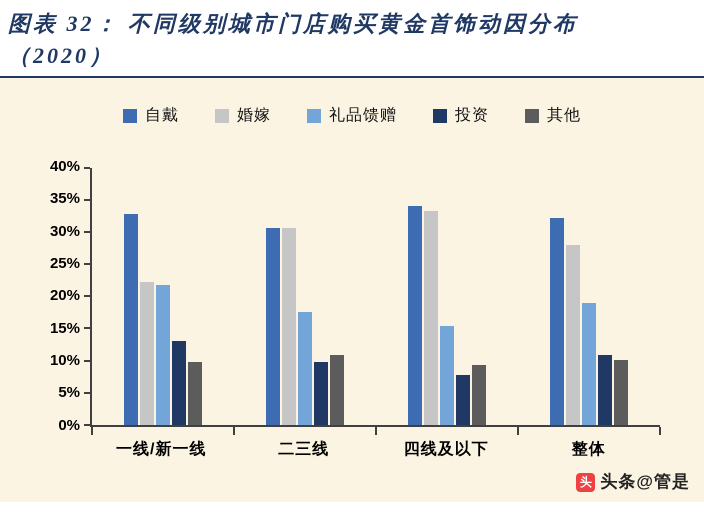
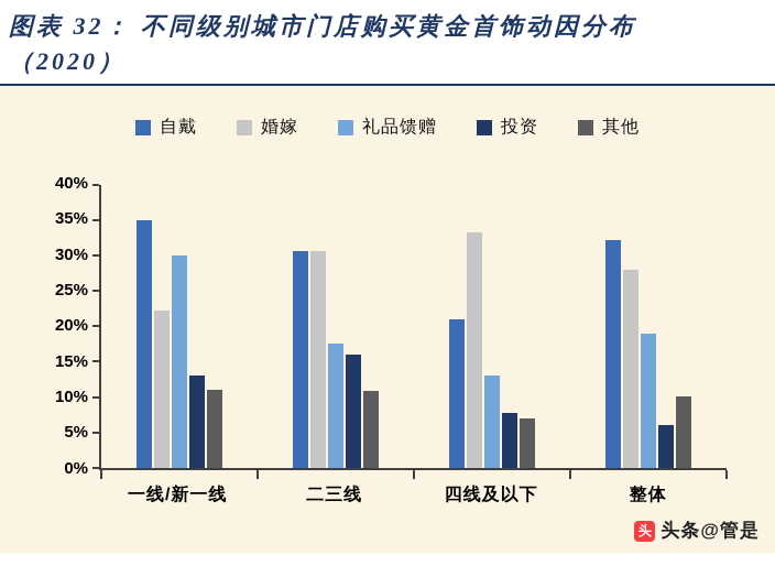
自戴/一线/新一线: 33% -> 35%
礼品馈赠/一线/新一线: 22% -> 30%
其他/一线/新一线: 10% -> 11%
投资/二三线: 10% -> 16%
自戴/四线及以下: 34% -> 21%
礼品馈赠/四线及以下: 15% -> 13%
其他/四线及以下: 9% -> 7%
投资/整体: 11% -> 6%
